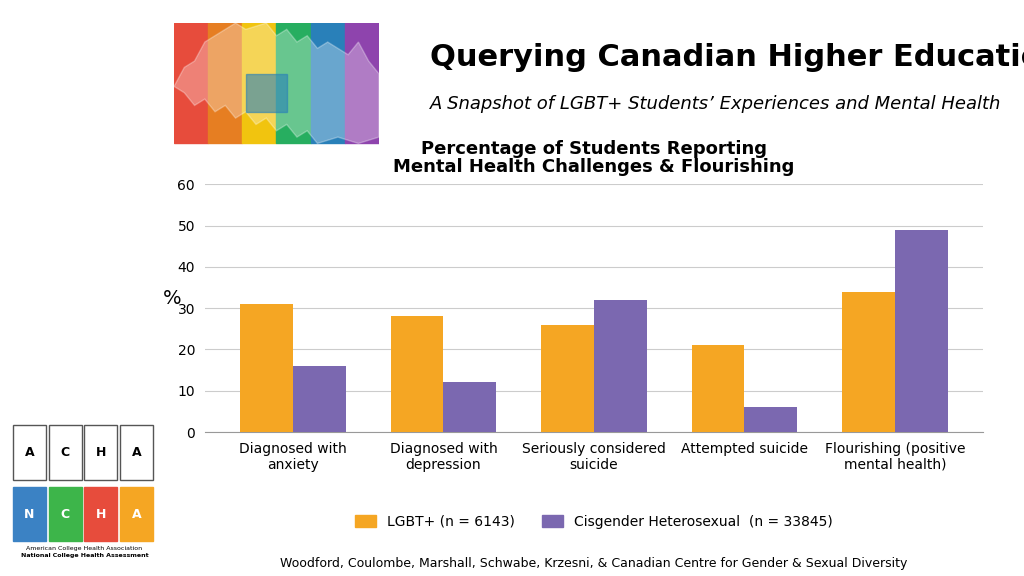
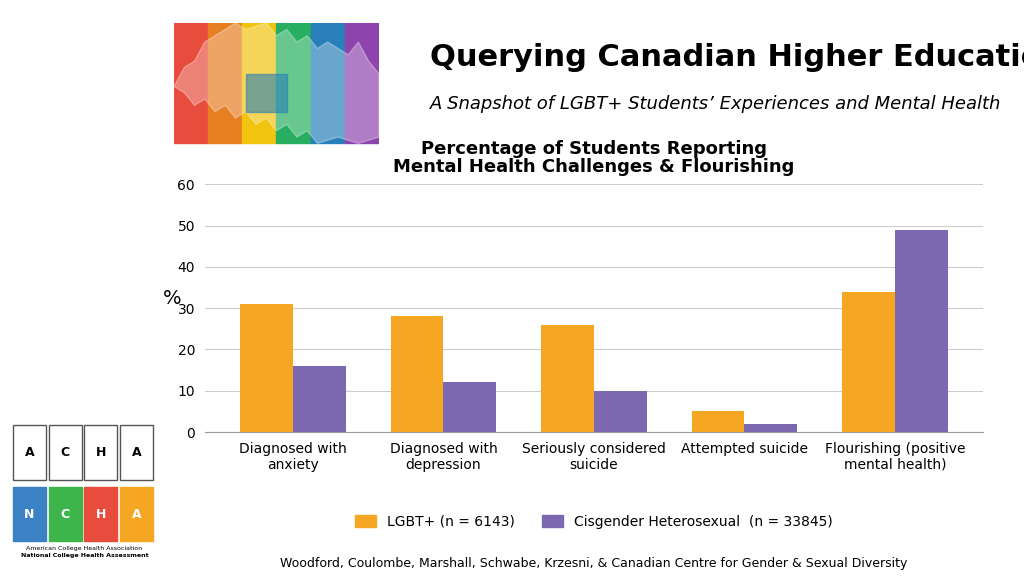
Cisgender Heterosexual (n = 33845)/Seriously considered suicide: 32 -> 10
LGBT+ (n = 6143)/Attempted suicide: 21 -> 5
Cisgender Heterosexual (n = 33845)/Attempted suicide: 6 -> 2
